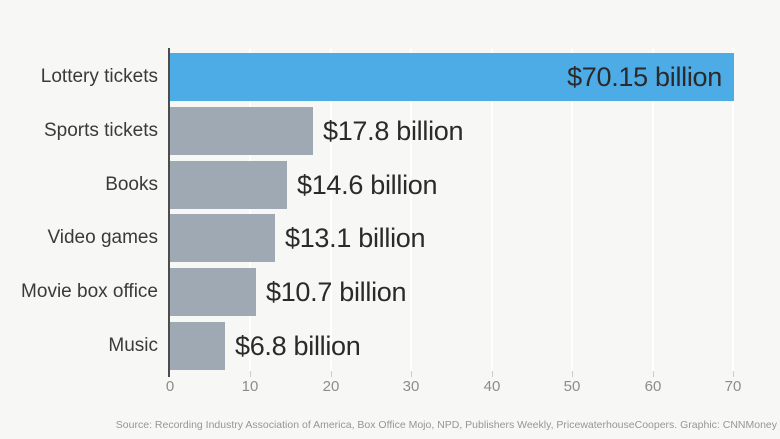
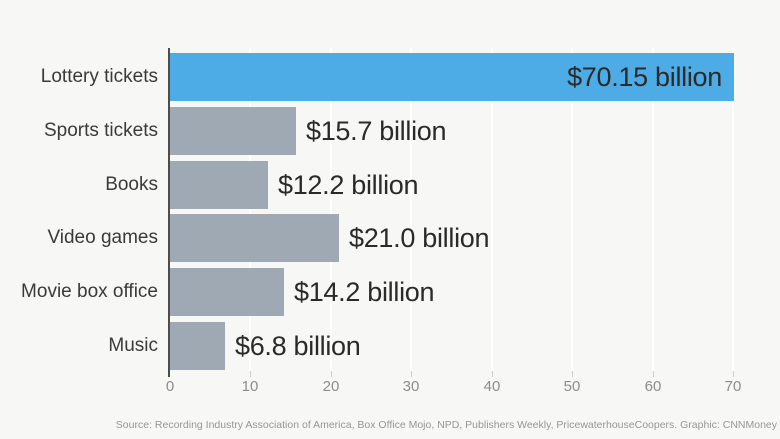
Sports tickets: $17.8 -> $15.7
Books: $14.6 -> $12.2
Video games: $13.1 -> $21.0
Movie box office: $10.7 -> $14.2
